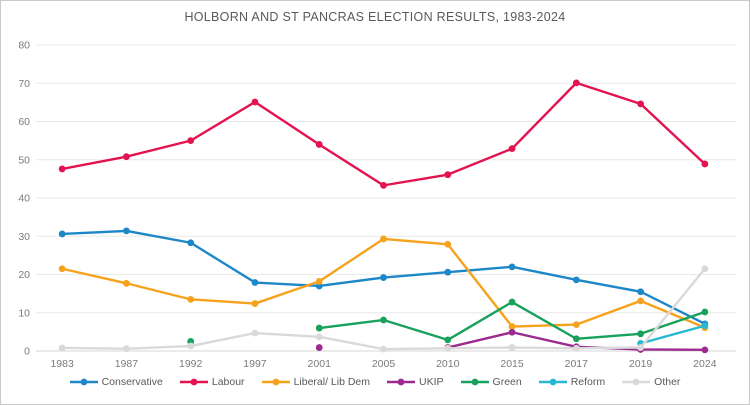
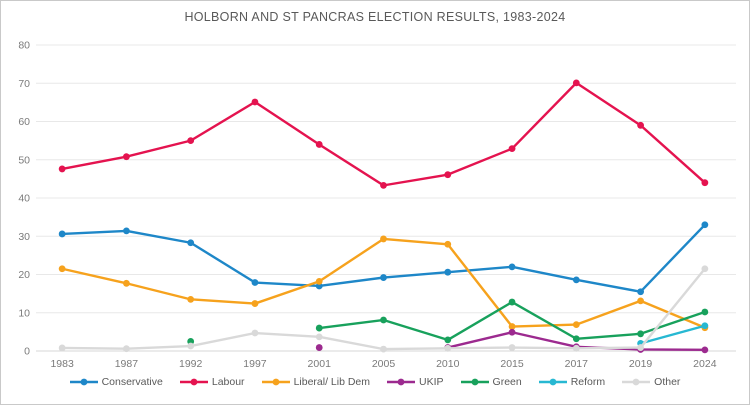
Labour/2019: 65 -> 59
Conservative/2024: 7 -> 33
Labour/2024: 49 -> 44
